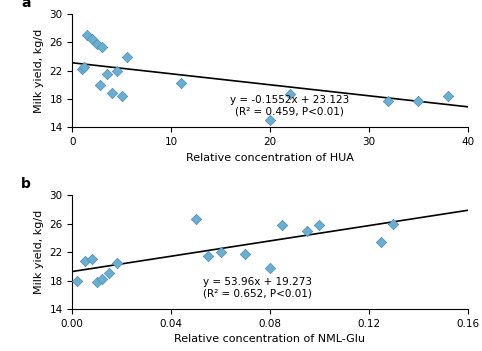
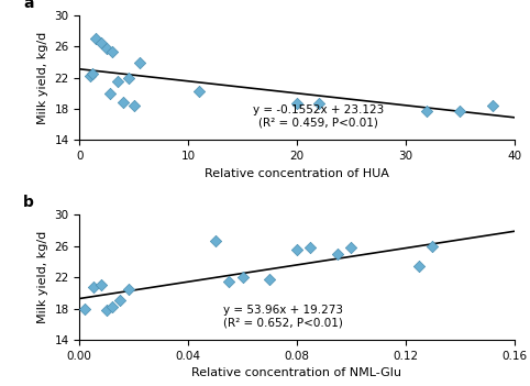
20: 15.0 -> 18.7
0.08: 19.8 -> 25.5
